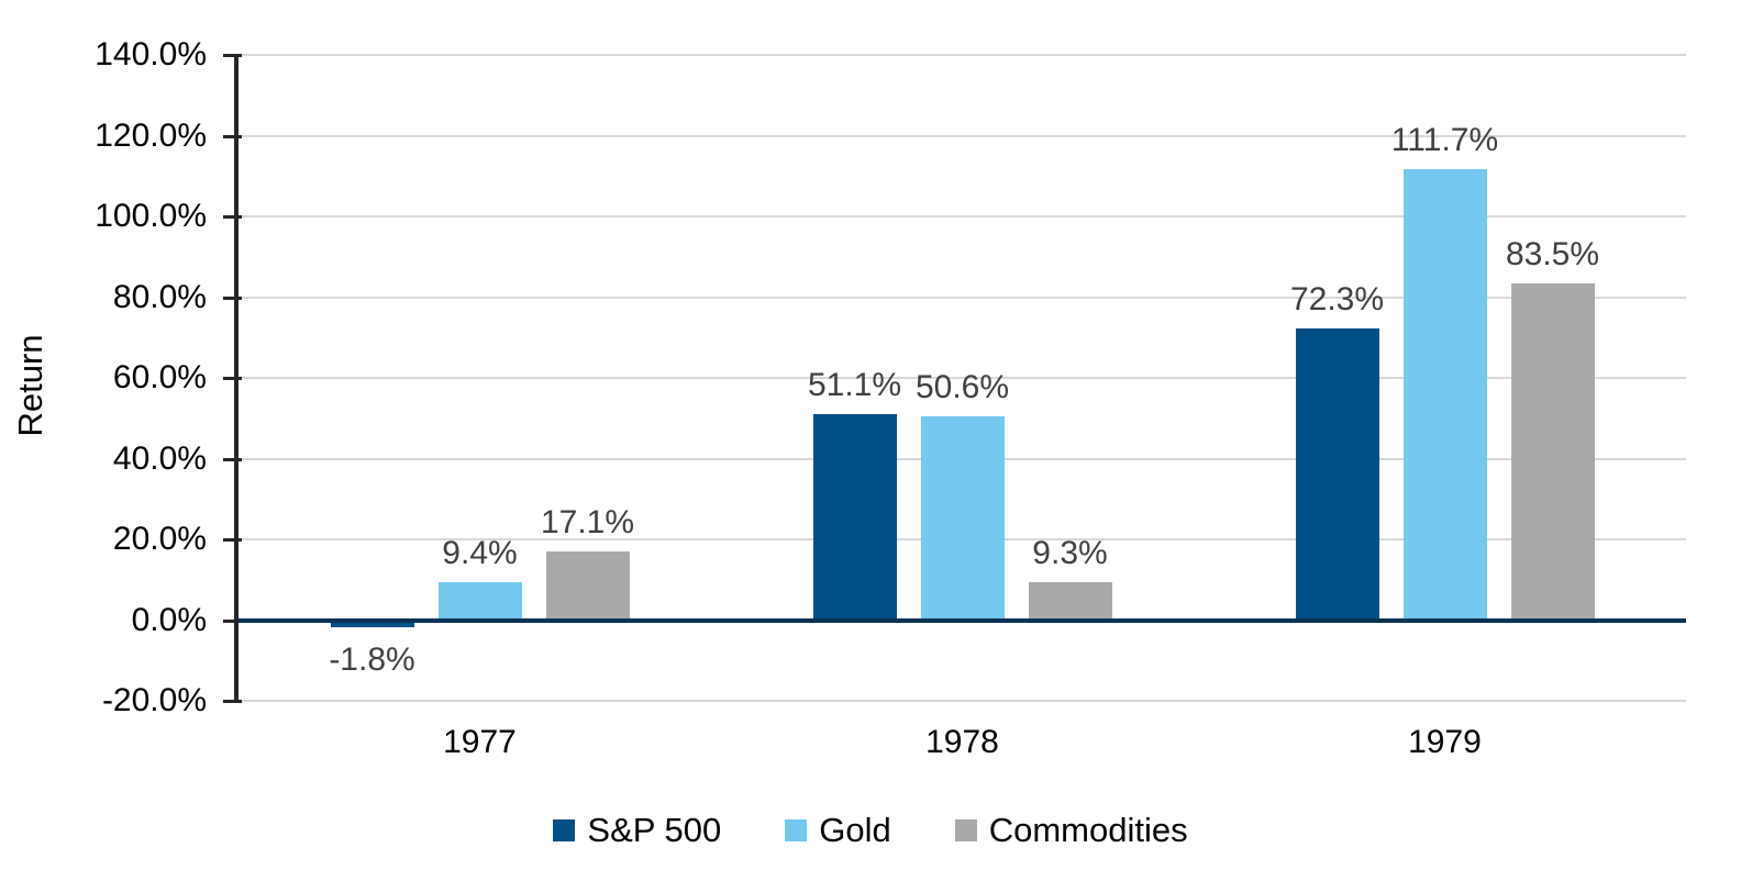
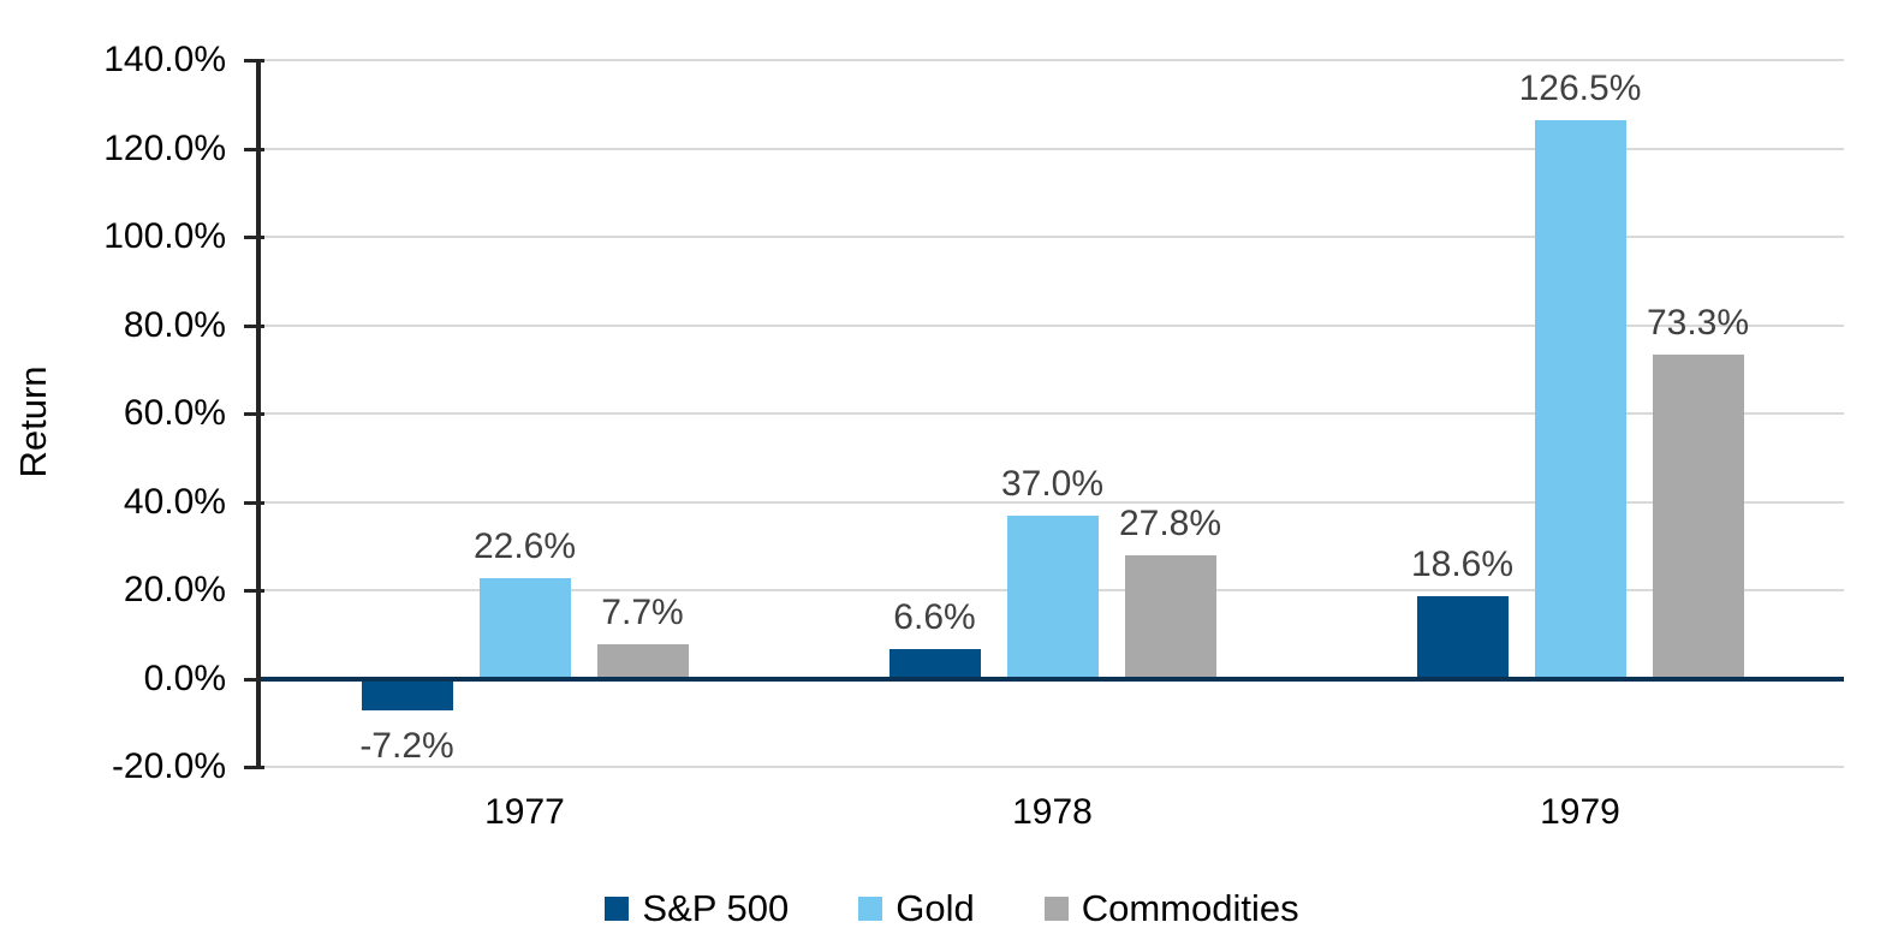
S&P 500/1977: -1.8% -> -7.2%
Gold/1977: 9.4% -> 22.6%
Commodities/1977: 17.1% -> 7.7%
S&P 500/1978: 51.1% -> 6.6%
Gold/1978: 50.6% -> 37.0%
Commodities/1978: 9.3% -> 27.8%
S&P 500/1979: 72.3% -> 18.6%
Gold/1979: 111.7% -> 126.5%
Commodities/1979: 83.5% -> 73.3%
